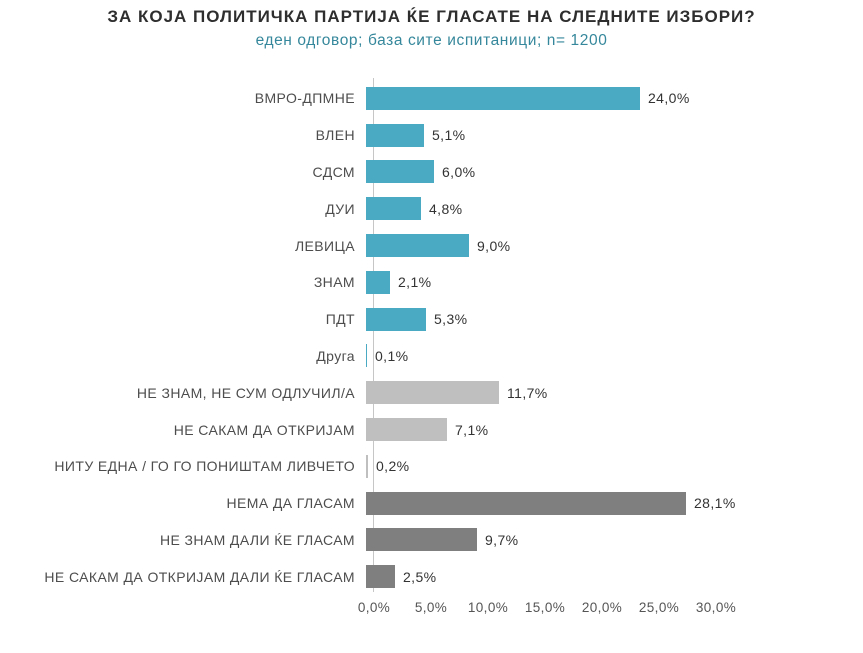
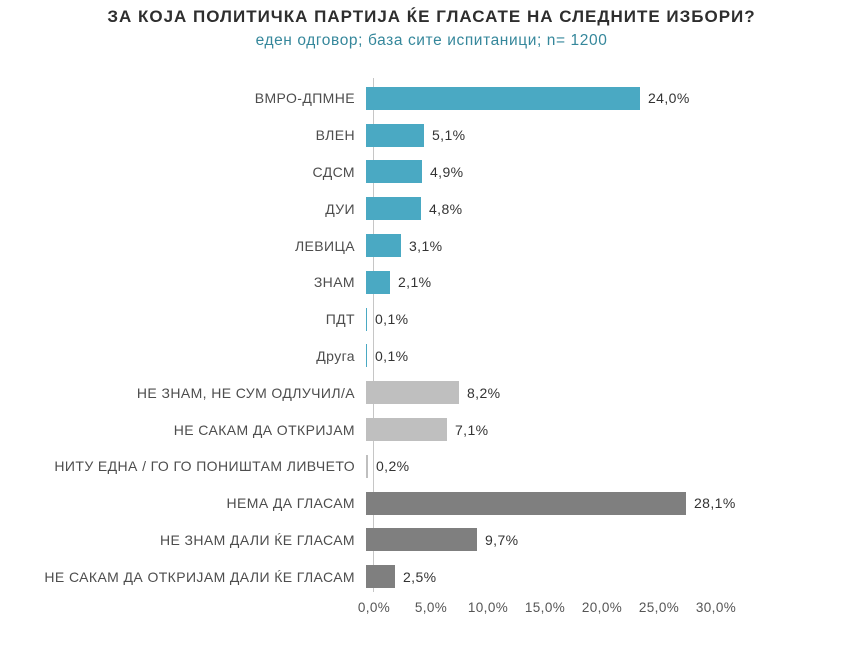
СДСМ: 6,0% -> 4,9%
ЛЕВИЦА: 9,0% -> 3,1%
ПДТ: 5,3% -> 0,1%
НЕ ЗНАМ, НЕ СУМ ОДЛУЧИЛ/А: 11,7% -> 8,2%
